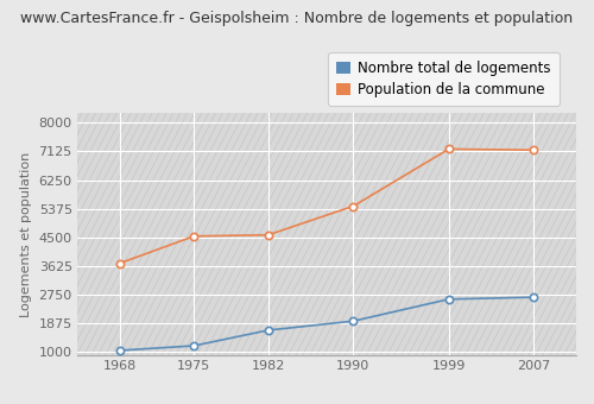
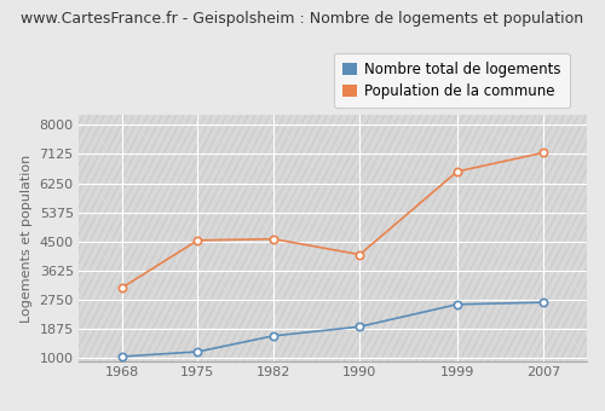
Population de la commune/1968: 3700 -> 3100
Population de la commune/1990: 5450 -> 4100
Population de la commune/1999: 7200 -> 6600
